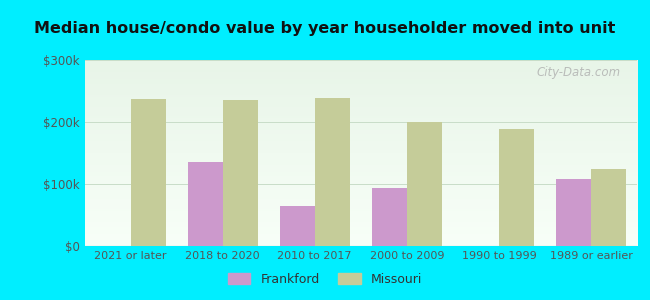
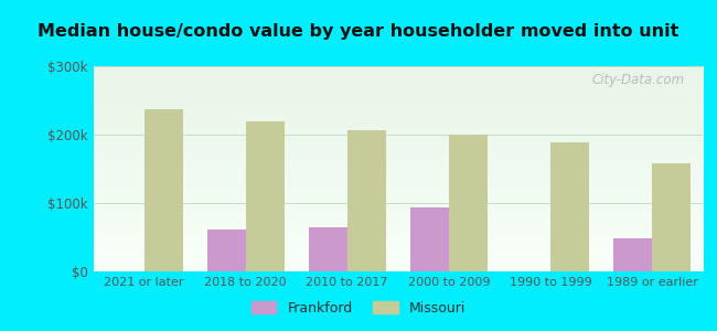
Frankford/2018 to 2020: $136k -> $62k
Missouri/2018 to 2020: $236k -> $220k
Missouri/2010 to 2017: $238k -> $207k
Frankford/1989 or earlier: $108k -> $48k
Missouri/1989 or earlier: $124k -> $158k
